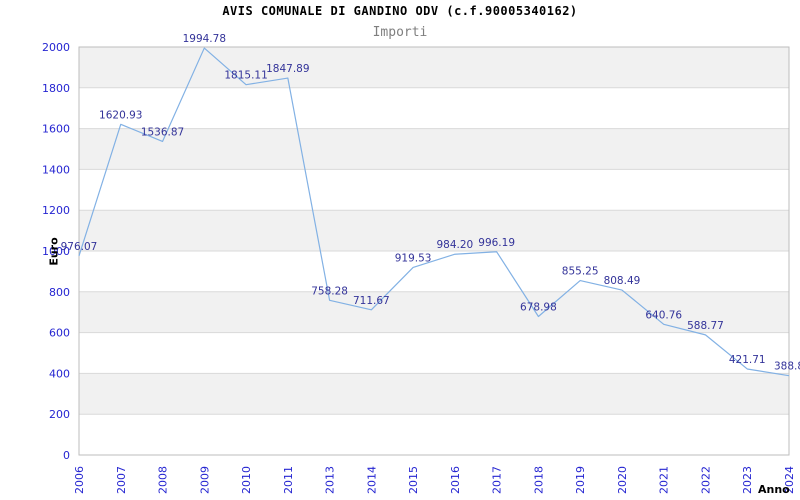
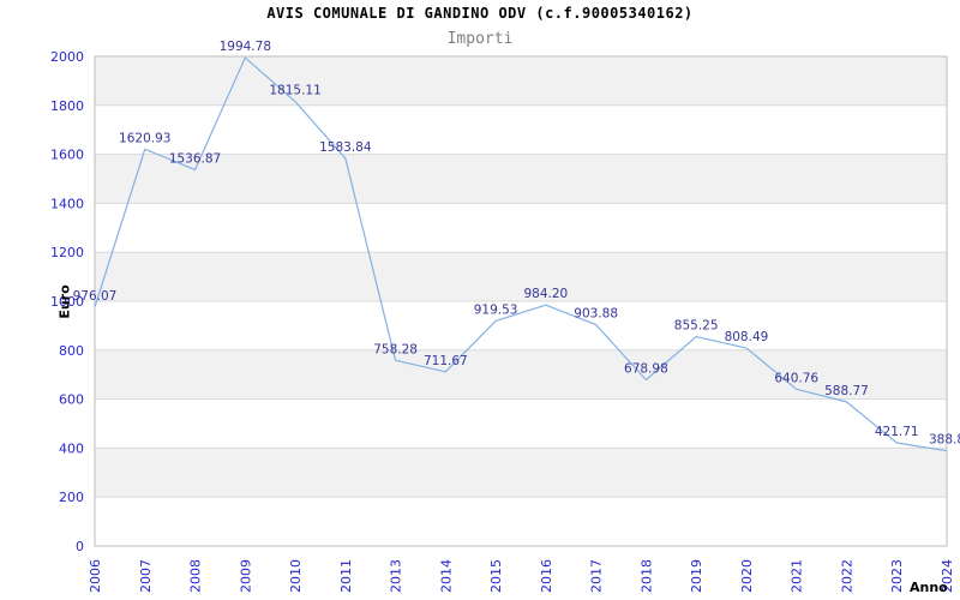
2011: 1847.89 -> 1583.84
2017: 996.19 -> 903.88
